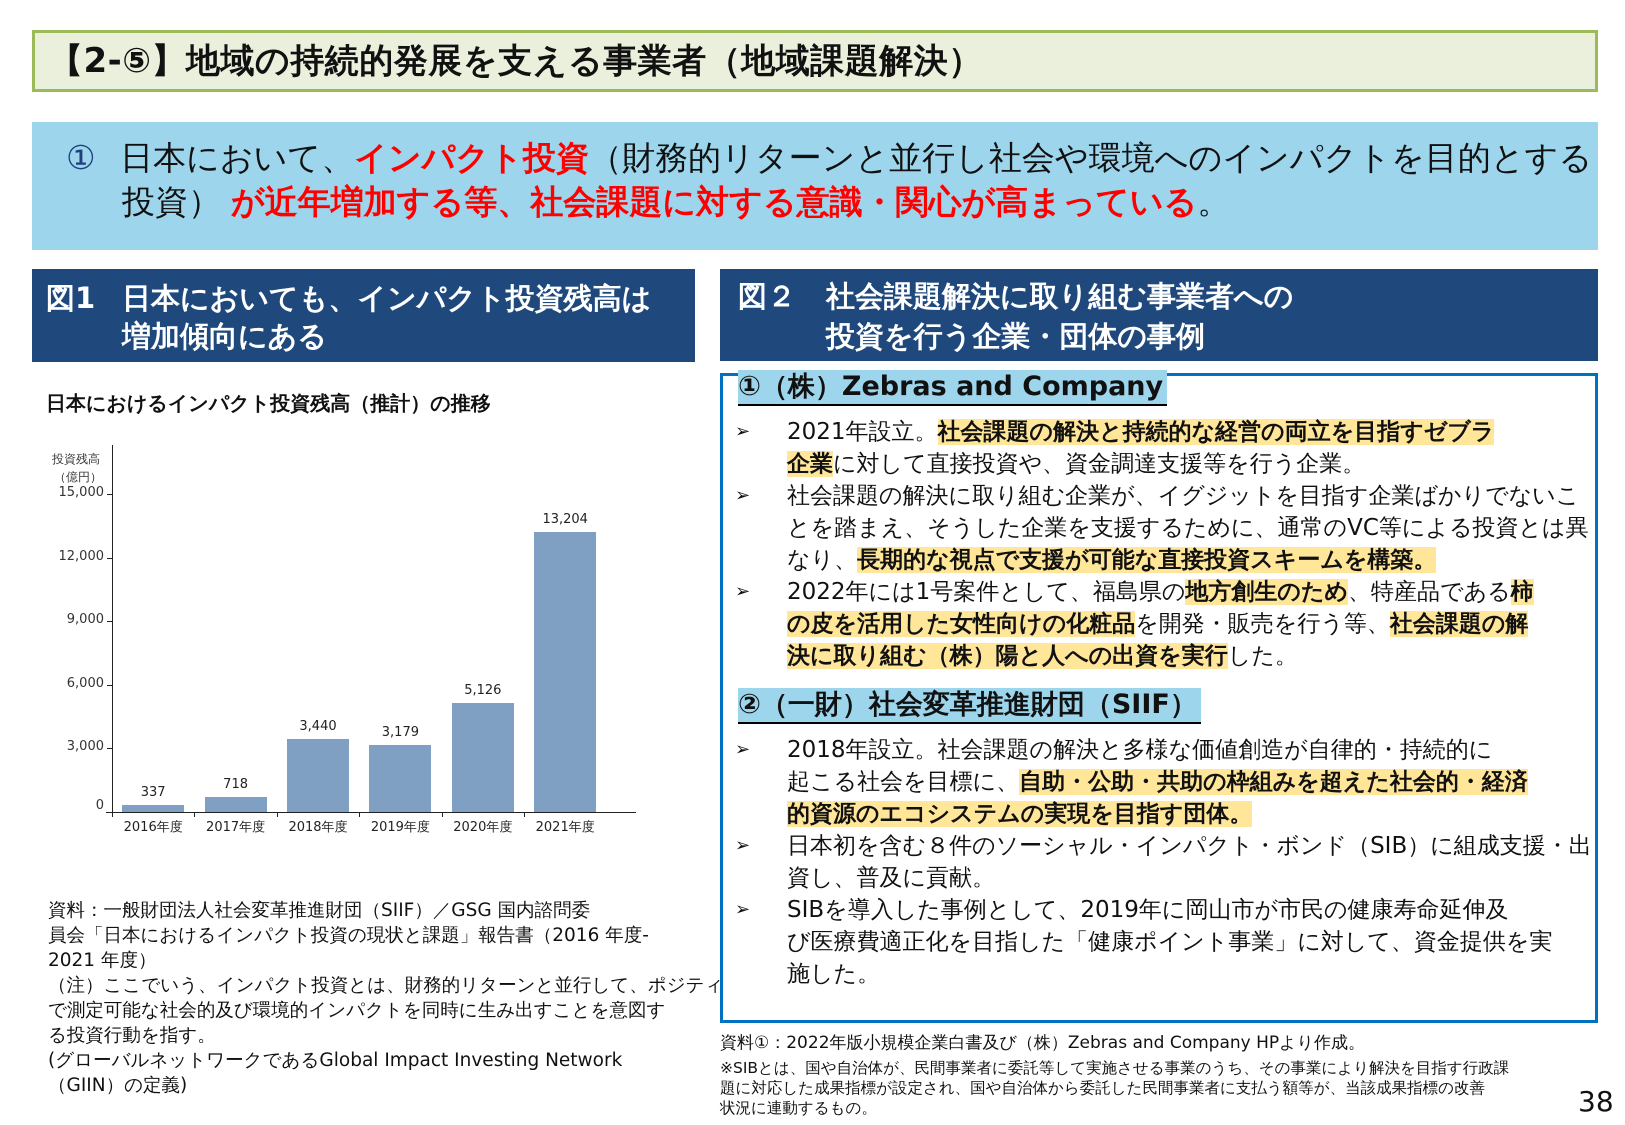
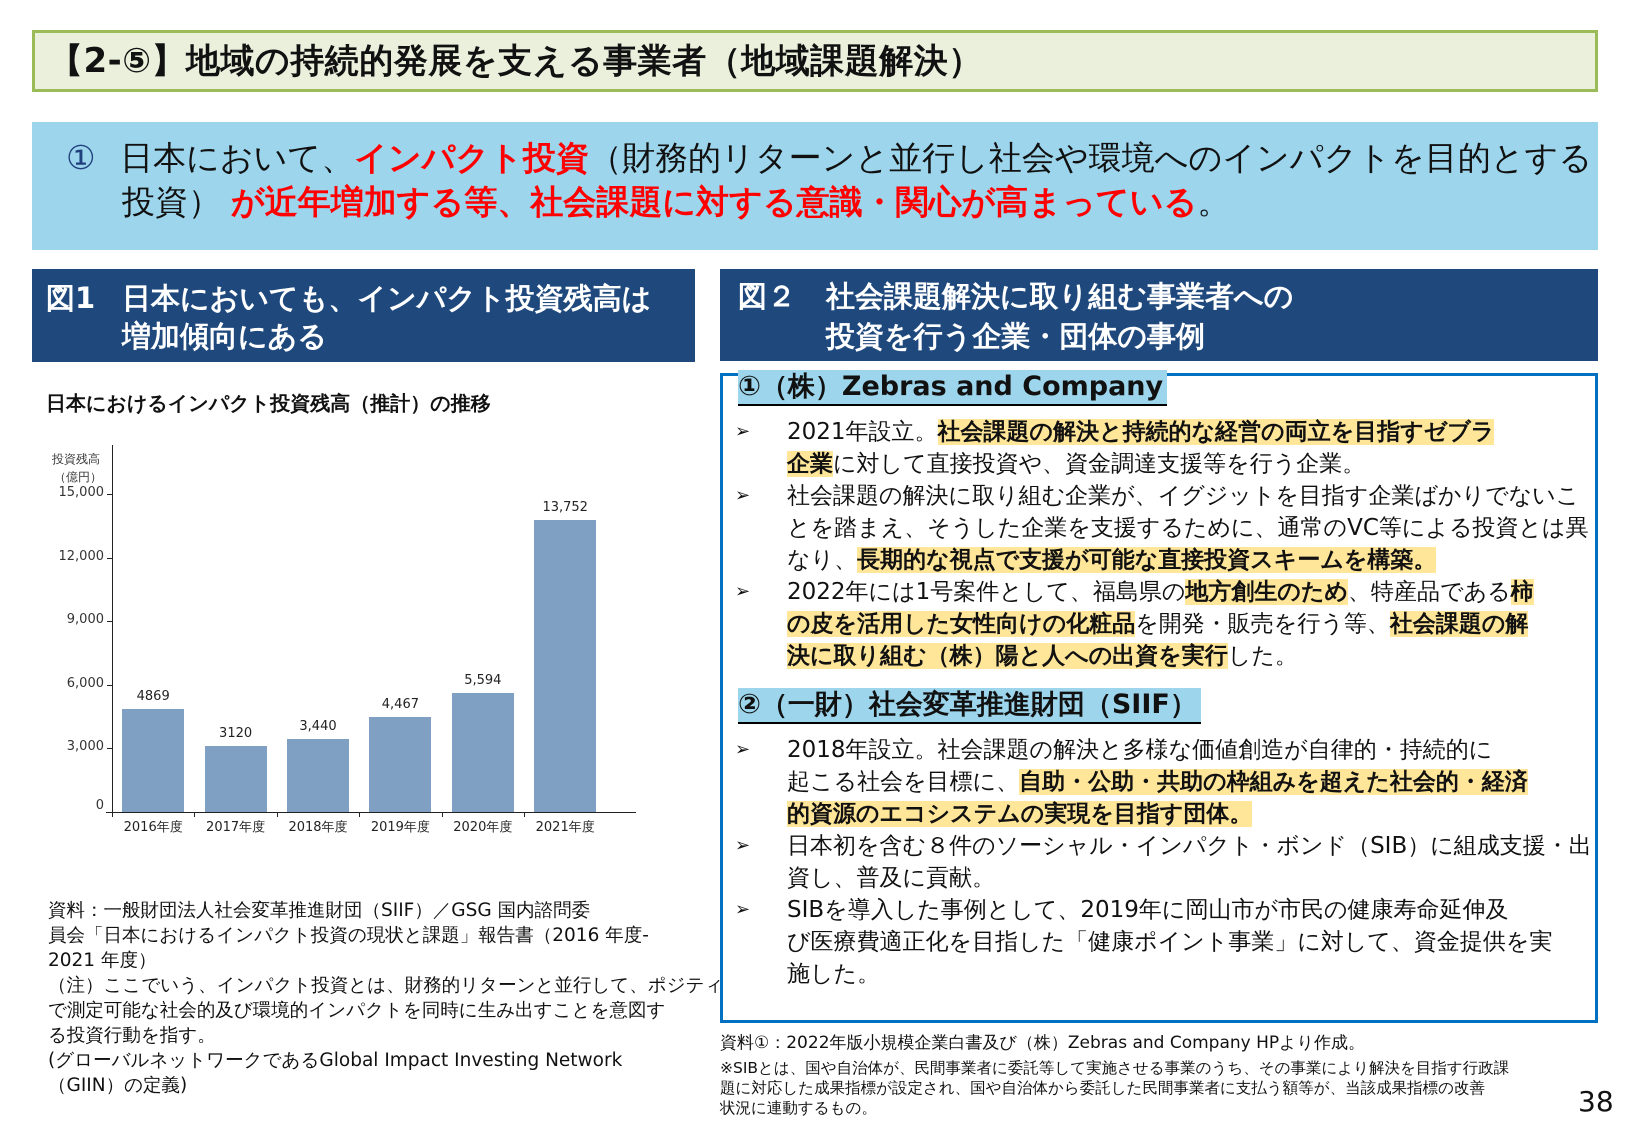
2016年度: 337 -> 4869
2017年度: 718 -> 3120
2019年度: 3,179 -> 4,467
2020年度: 5,126 -> 5,594
2021年度: 13,204 -> 13,752
